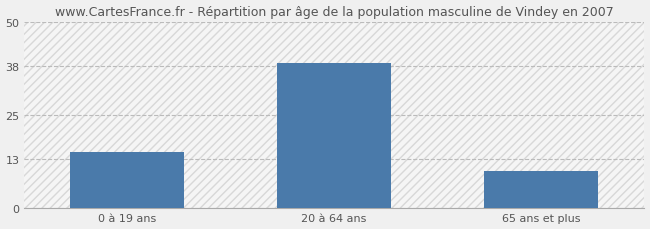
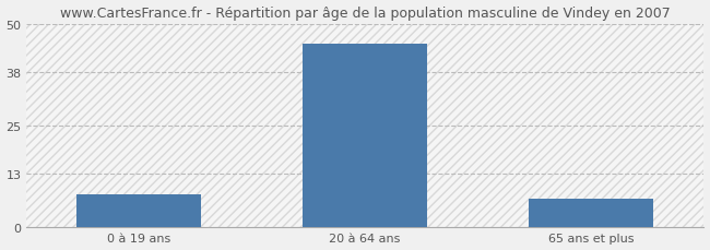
0 à 19 ans: 15 -> 8
20 à 64 ans: 39 -> 45
65 ans et plus: 10 -> 7
